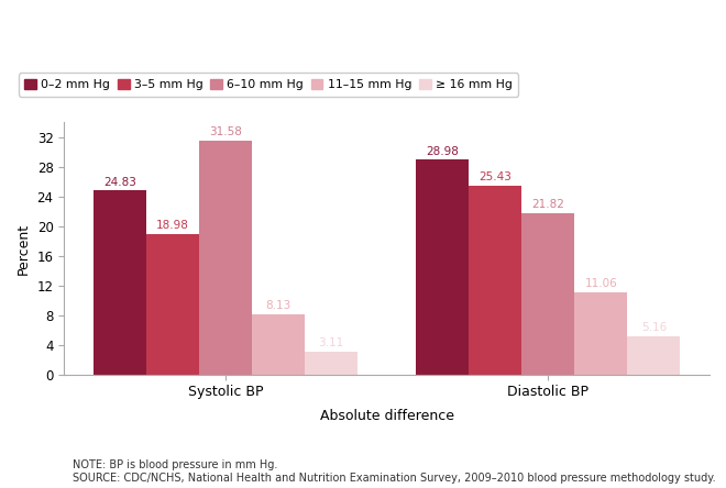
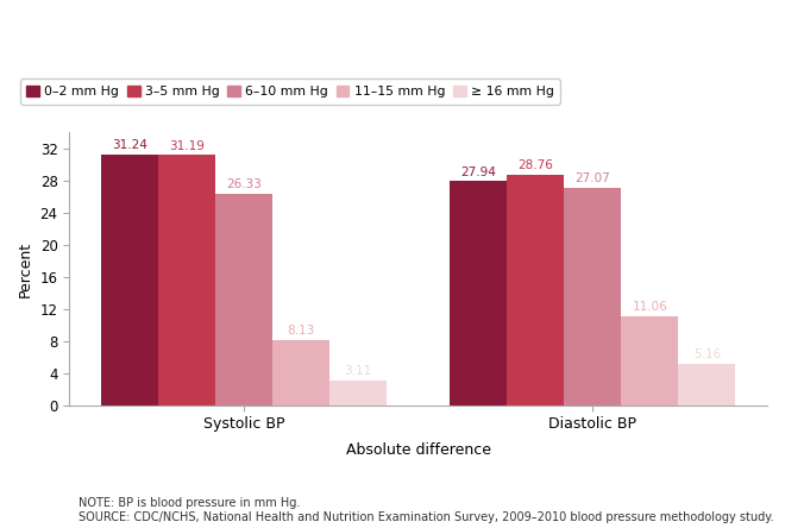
0–2 mm Hg/Systolic BP: 24.83 -> 31.24
3–5 mm Hg/Systolic BP: 18.98 -> 31.19
6–10 mm Hg/Systolic BP: 31.58 -> 26.33
0–2 mm Hg/Diastolic BP: 28.98 -> 27.94
3–5 mm Hg/Diastolic BP: 25.43 -> 28.76
6–10 mm Hg/Diastolic BP: 21.82 -> 27.07
